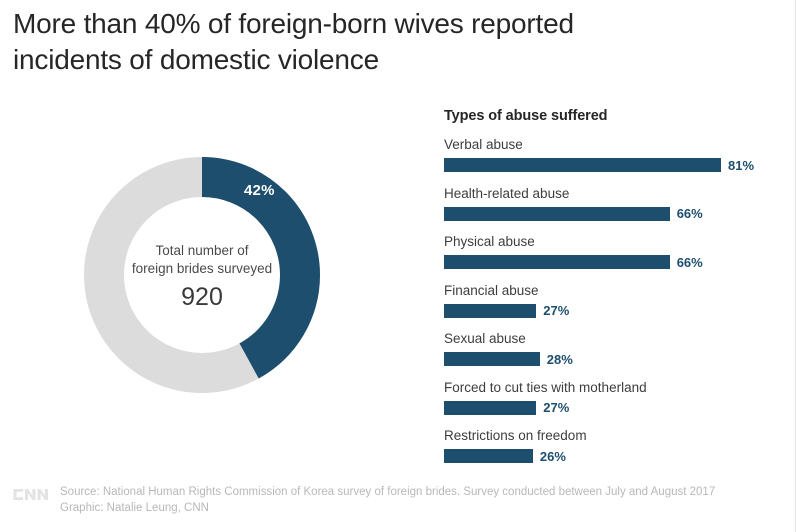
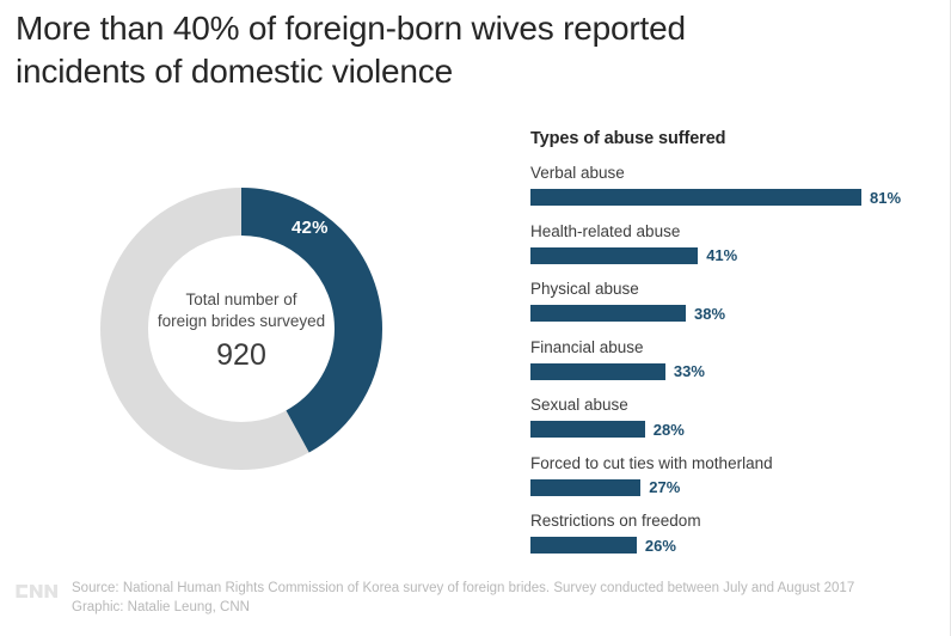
Types of abuse suffered/Health-related abuse: 66% -> 41%
Types of abuse suffered/Physical abuse: 66% -> 38%
Types of abuse suffered/Financial abuse: 27% -> 33%
